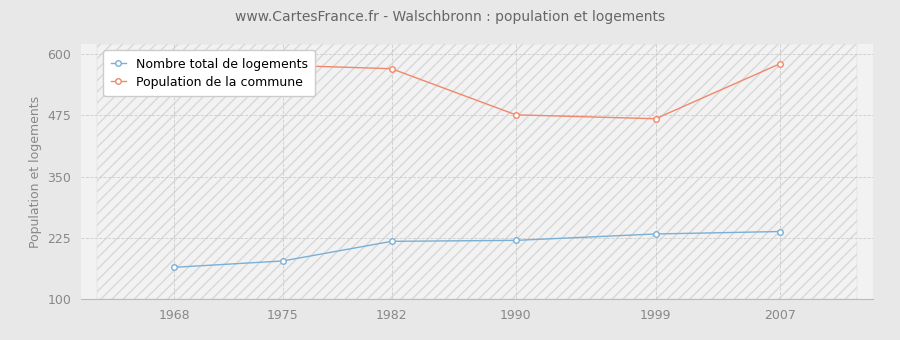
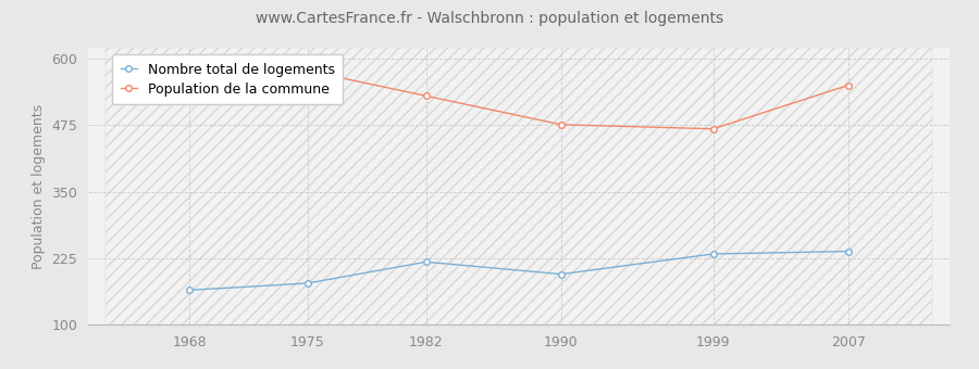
Population de la commune/1982: 570 -> 530
Nombre total de logements/1990: 220 -> 195
Population de la commune/2007: 580 -> 550
